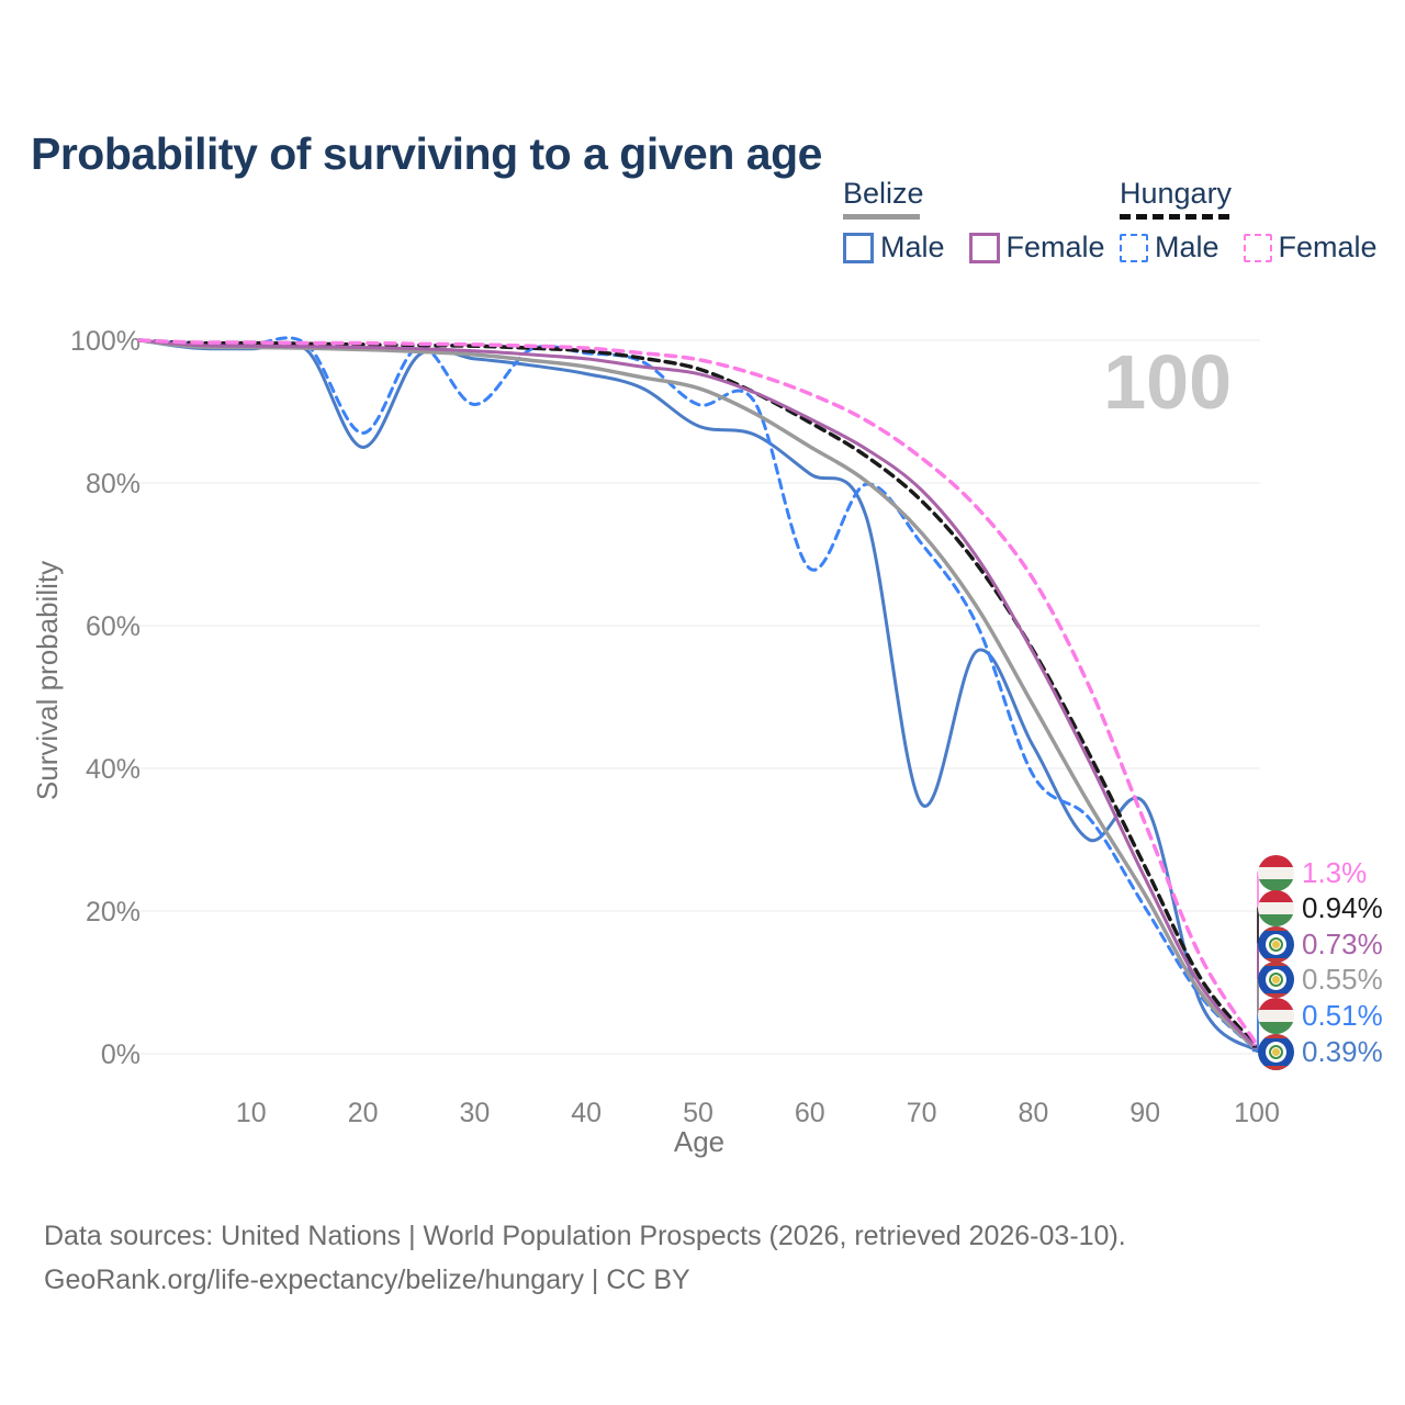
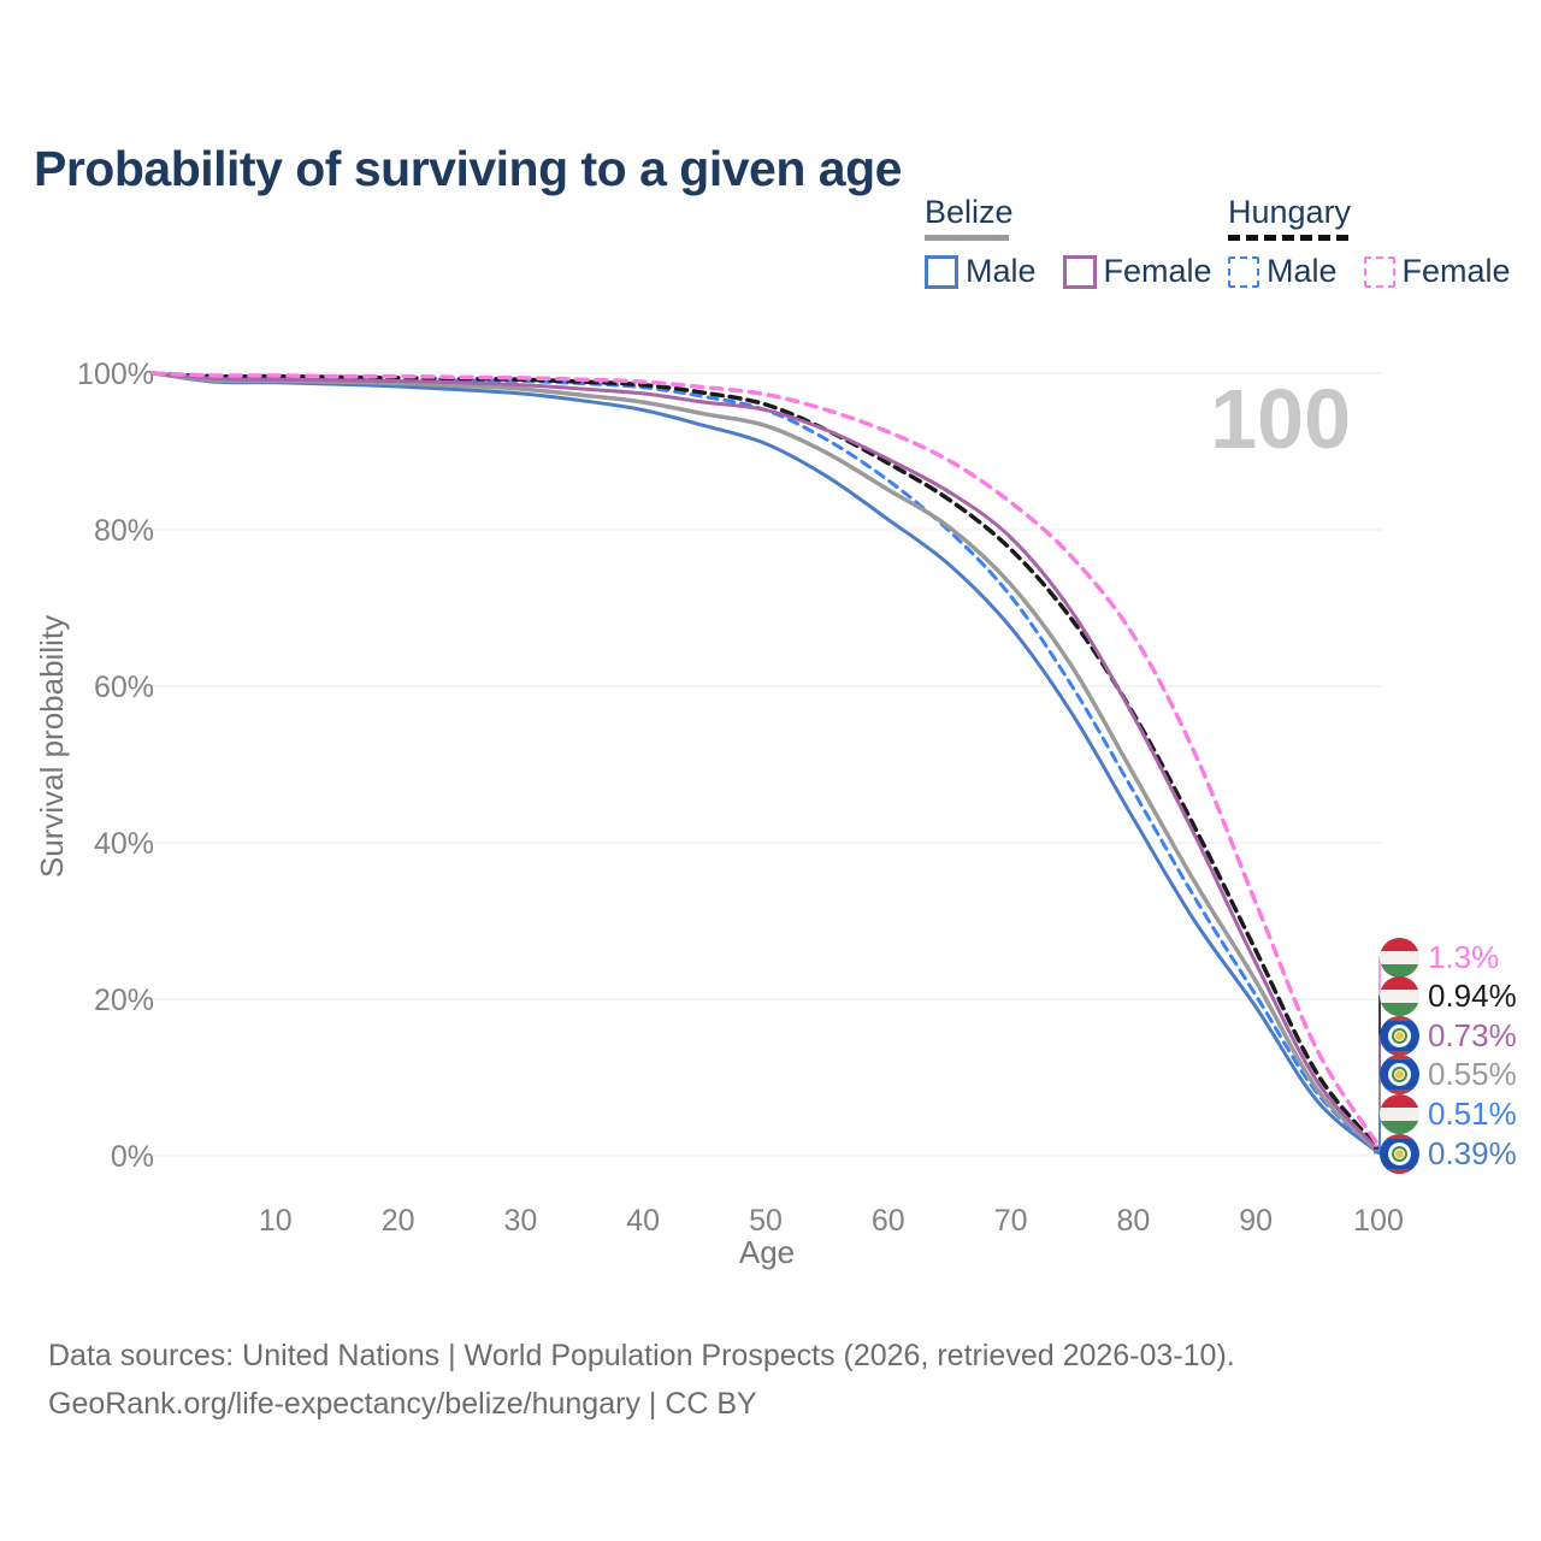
Belize Male/20: 85% -> 98%
Hungary Male/20: 87% -> 99%
Hungary Male/30: 91% -> 99%
Belize Male/50: 88% -> 91%
Hungary Male/50: 91% -> 95%
Hungary Male/60: 68% -> 86%
Belize Male/70: 35% -> 68%
Hungary Male/80: 39% -> 47%
Belize Male/90: 35% -> 19%
